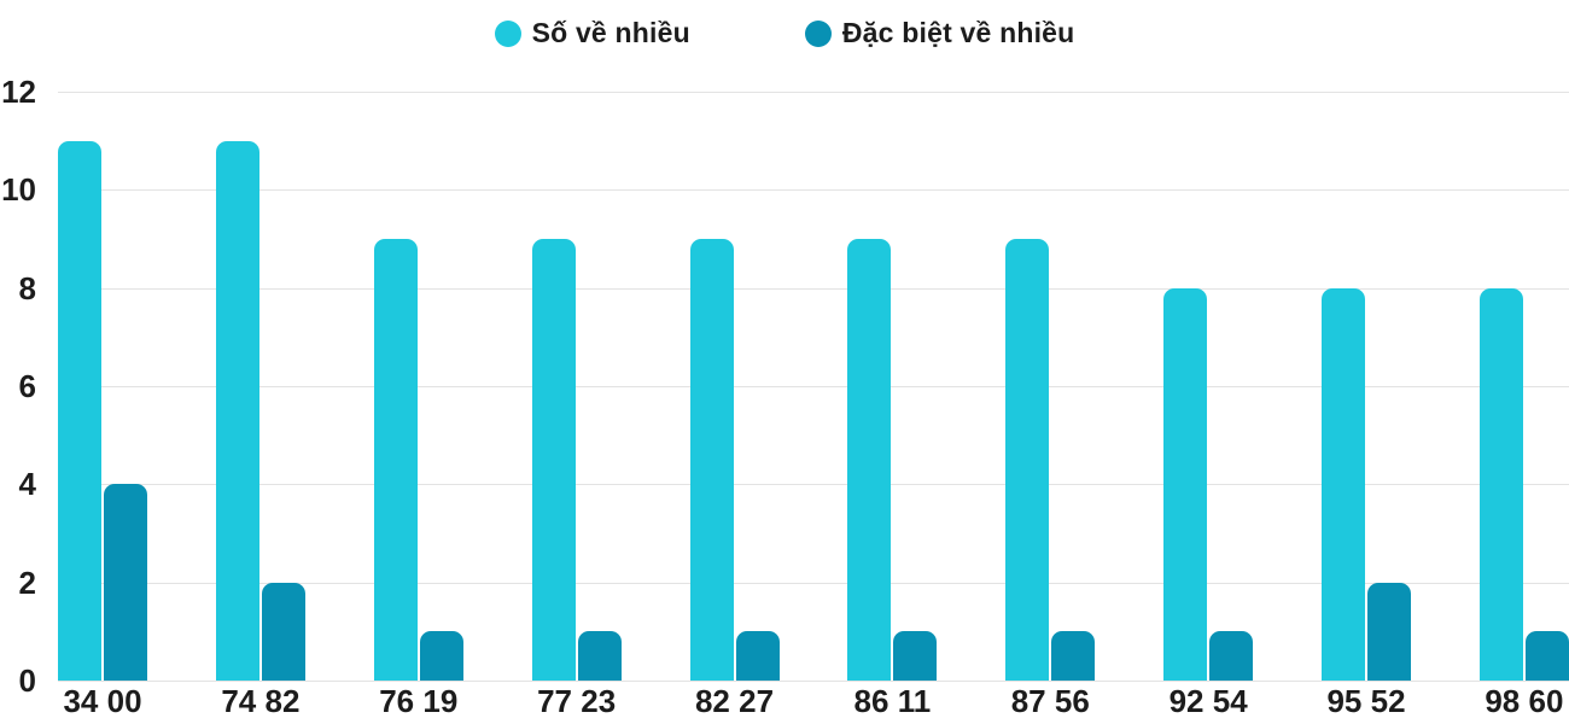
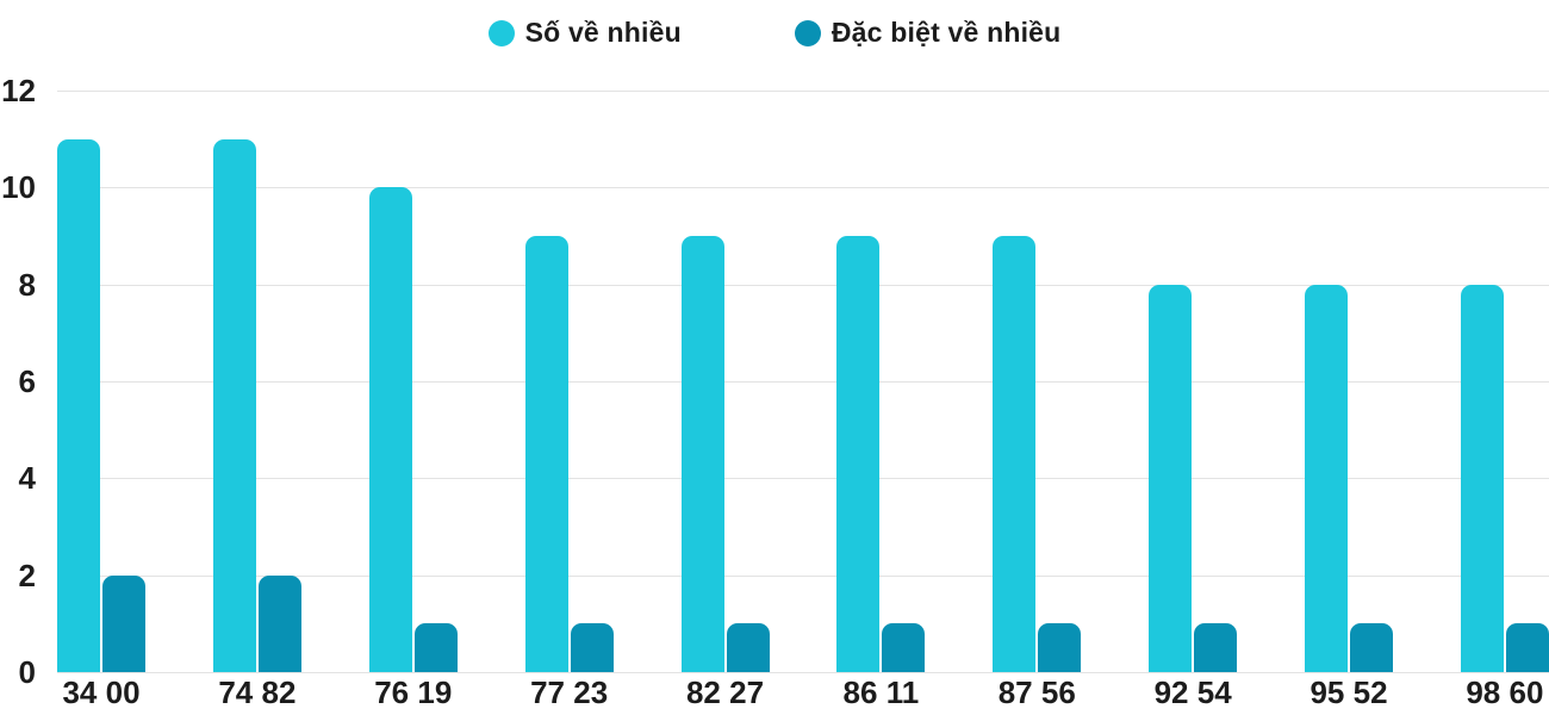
Đặc biệt về nhiều/34 00: 4 -> 2
Số về nhiều/76 19: 9 -> 10
Đặc biệt về nhiều/95 52: 2 -> 1
